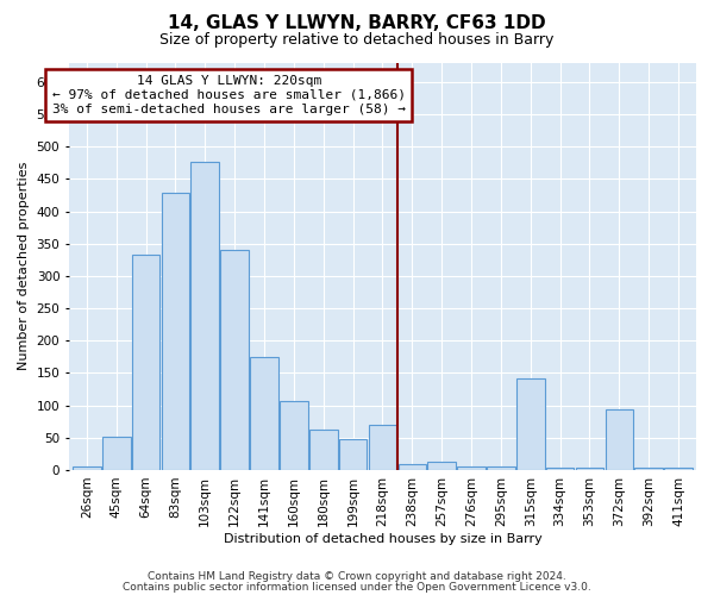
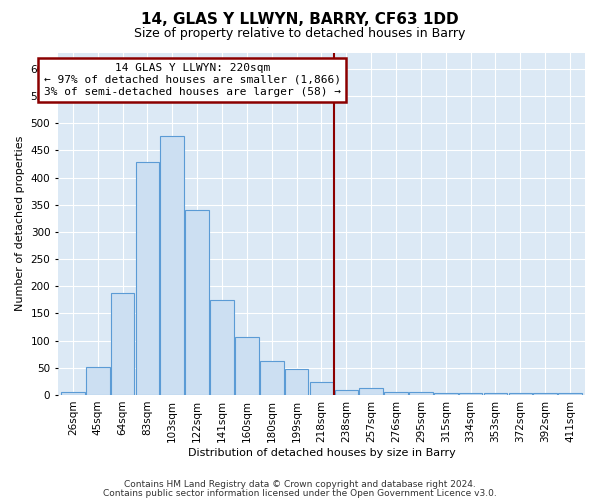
64sqm: 332 -> 187
218sqm: 70 -> 24
315sqm: 142 -> 4
372sqm: 94 -> 4
